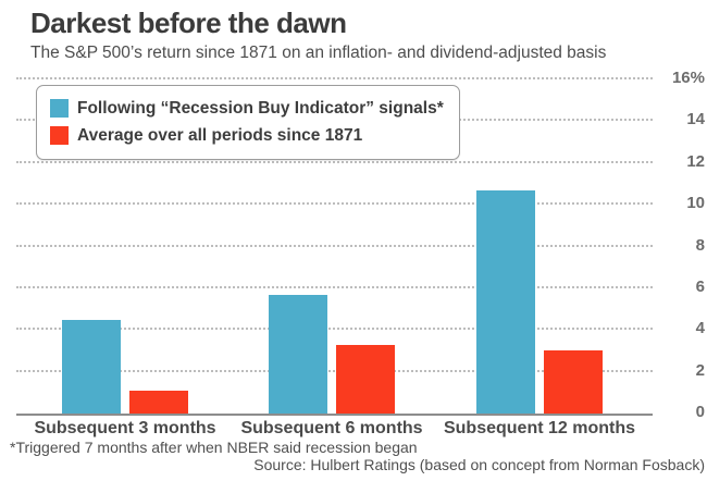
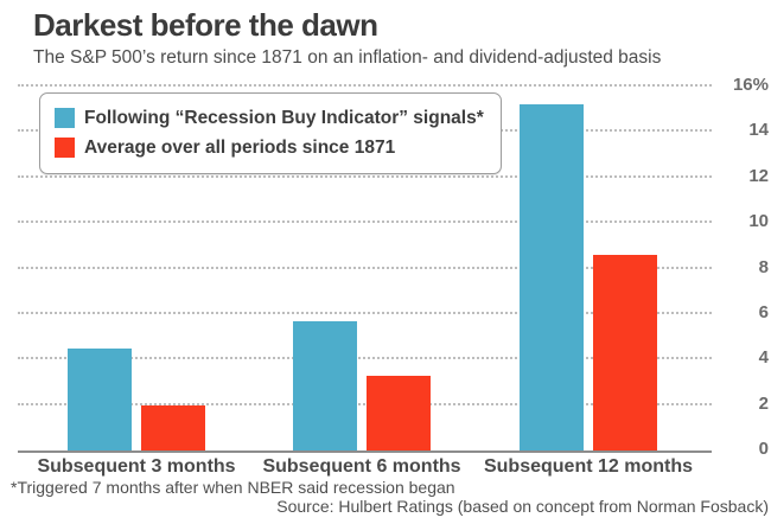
Average over all periods since 1871/Subsequent 3 months: 1.1% -> 2.0%
Following “Recession Buy Indicator” signals*/Subsequent 12 months: 10.7% -> 15.2%
Average over all periods since 1871/Subsequent 12 months: 3.0% -> 8.6%
